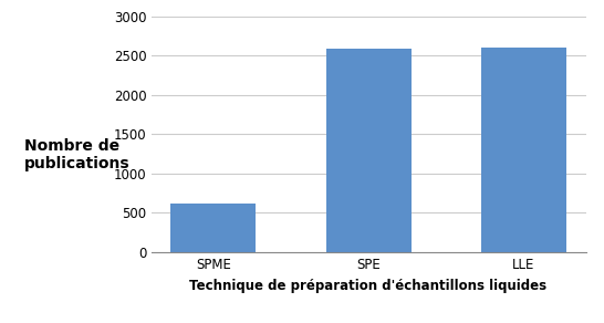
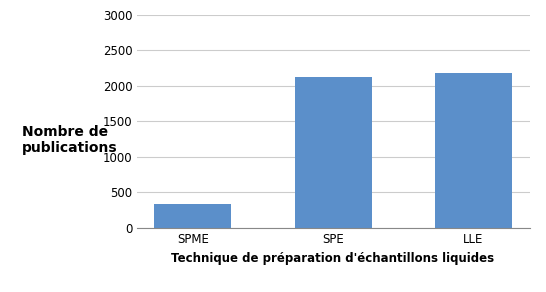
SPME: 620 -> 340
SPE: 2580 -> 2120
LLE: 2600 -> 2180
